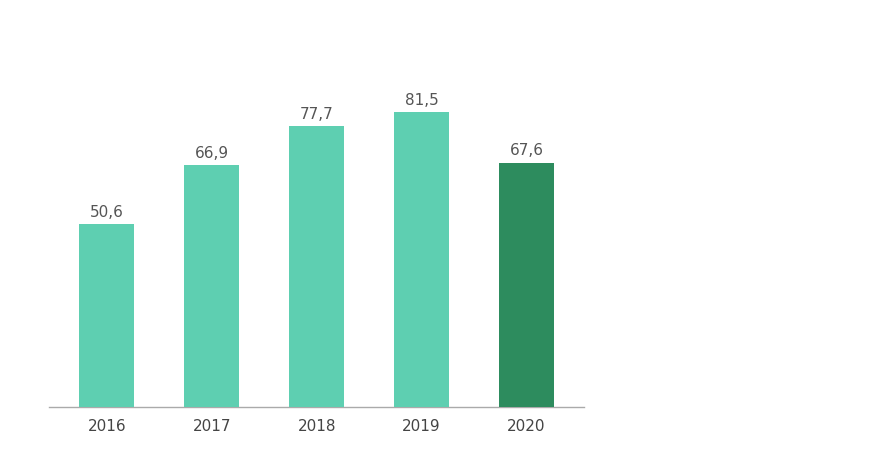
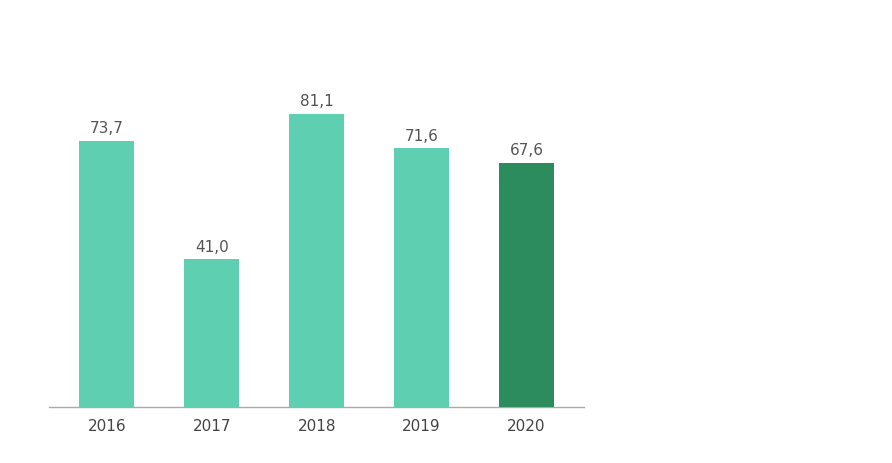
2016: 50,6 -> 73,7
2017: 66,9 -> 41,0
2018: 77,7 -> 81,1
2019: 81,5 -> 71,6
